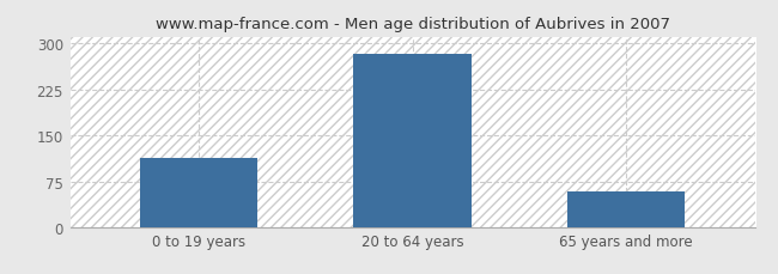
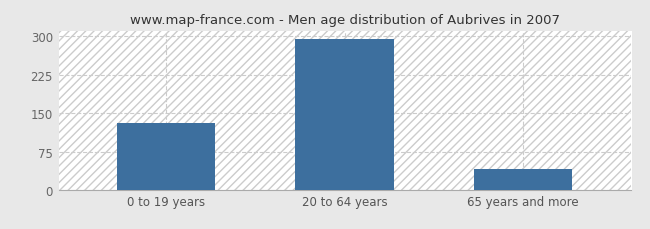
0 to 19 years: 113 -> 130
20 to 64 years: 283 -> 294
65 years and more: 58 -> 40
